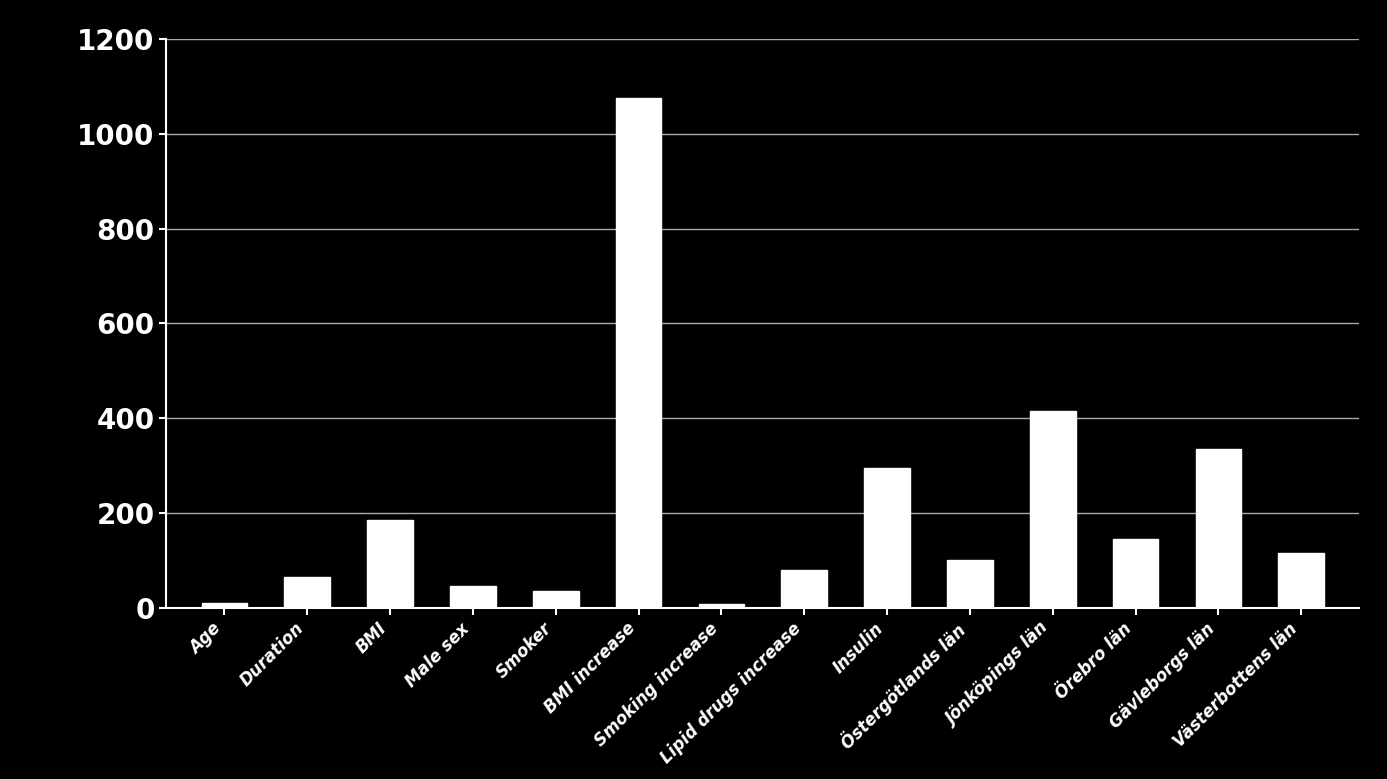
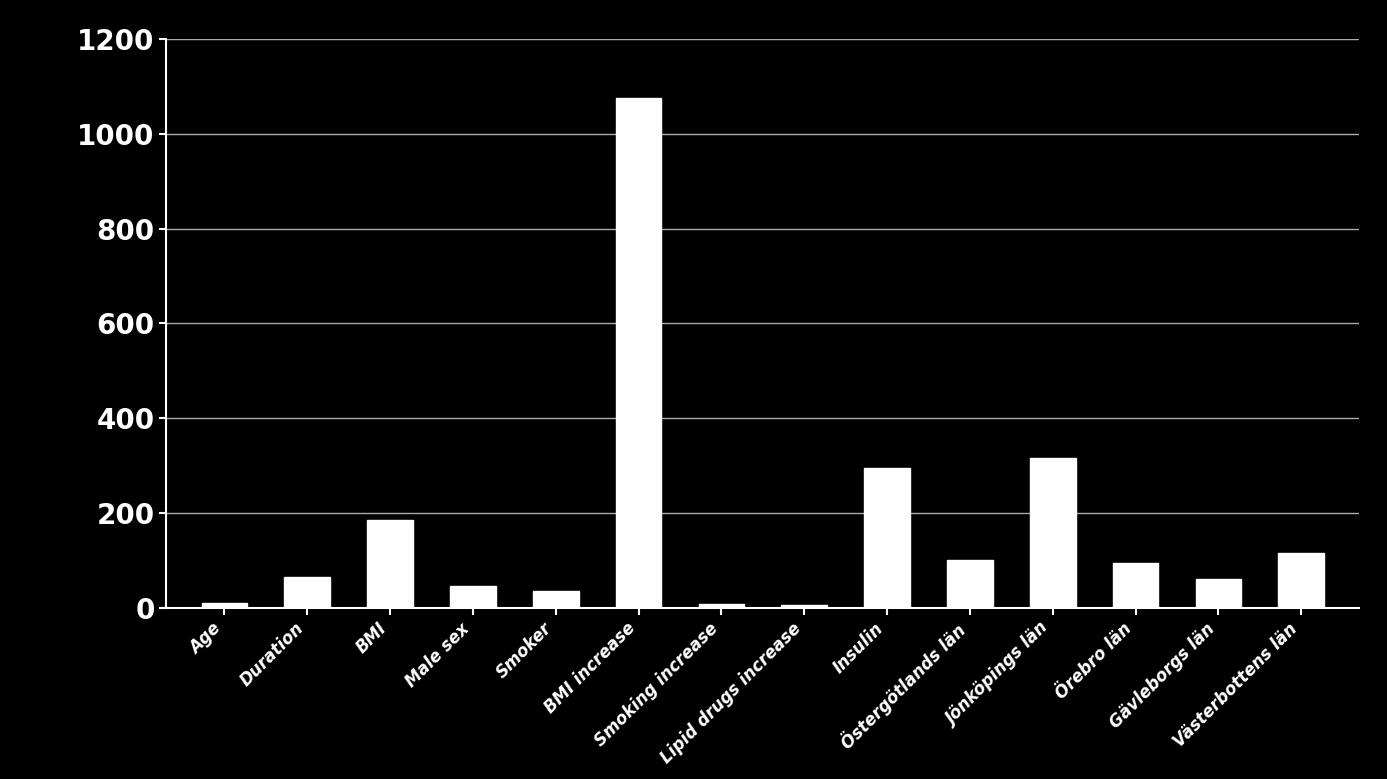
Lipid drugs increase: 80 -> 5
Jönköpings län: 415 -> 315
Örebro län: 145 -> 95
Gävleborgs län: 335 -> 60
